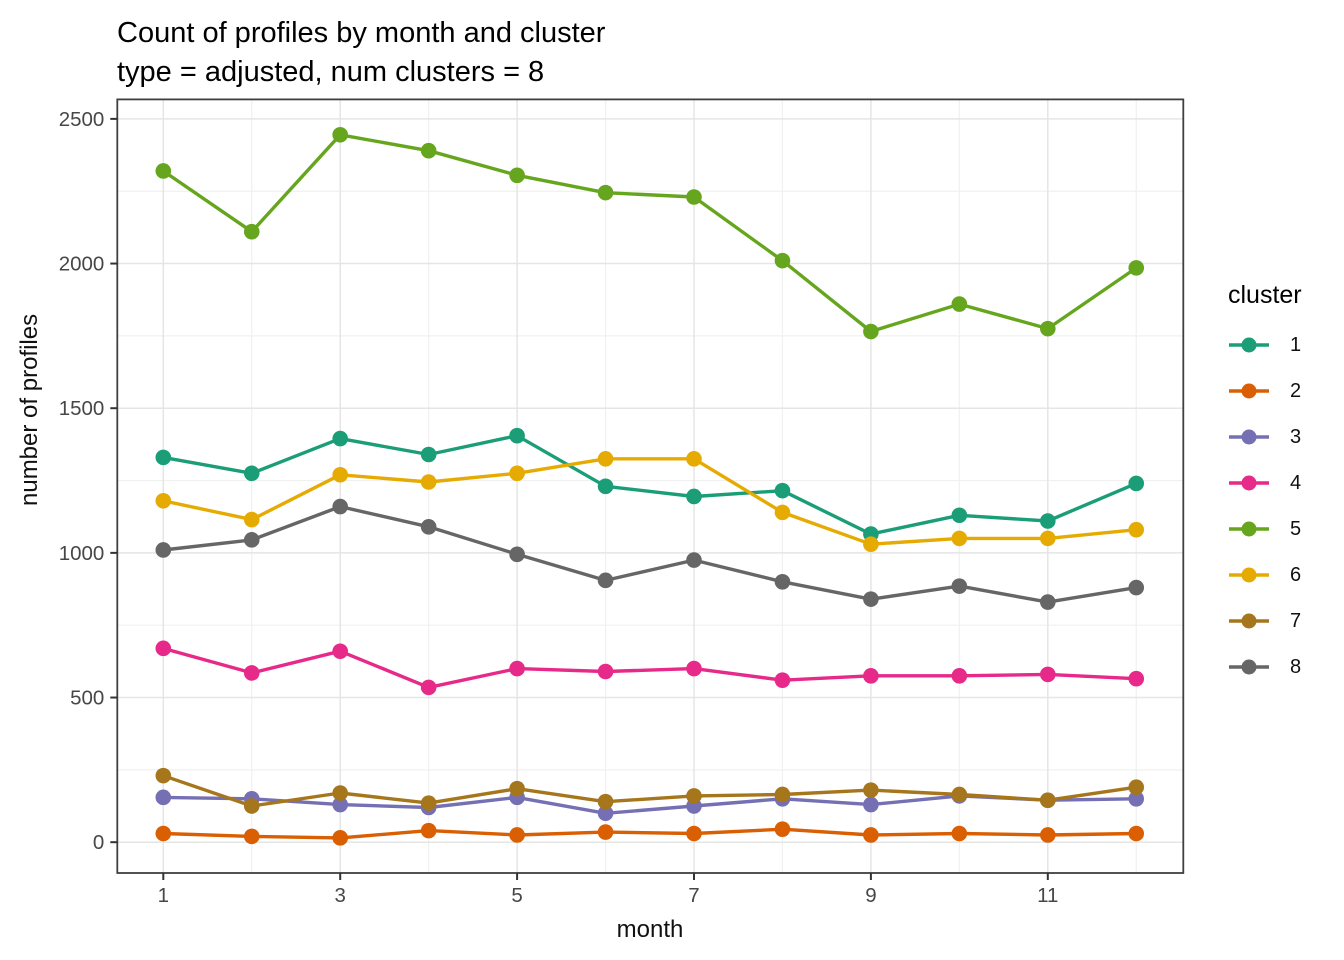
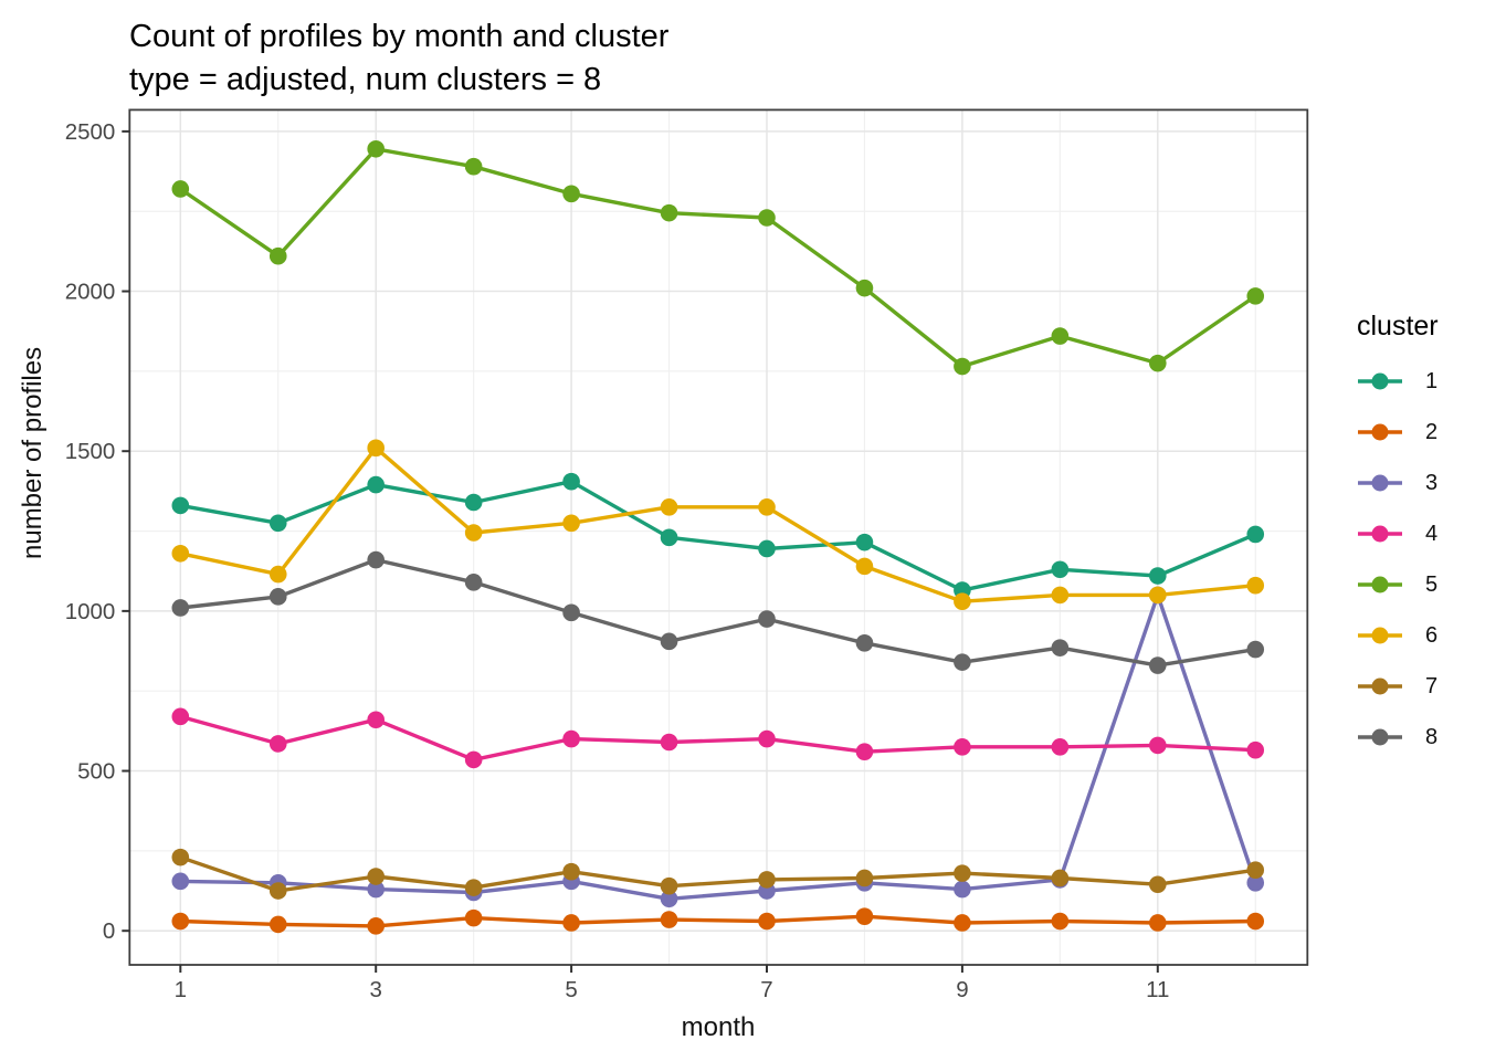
6/3: 1270 -> 1510
3/11: 140 -> 1050
